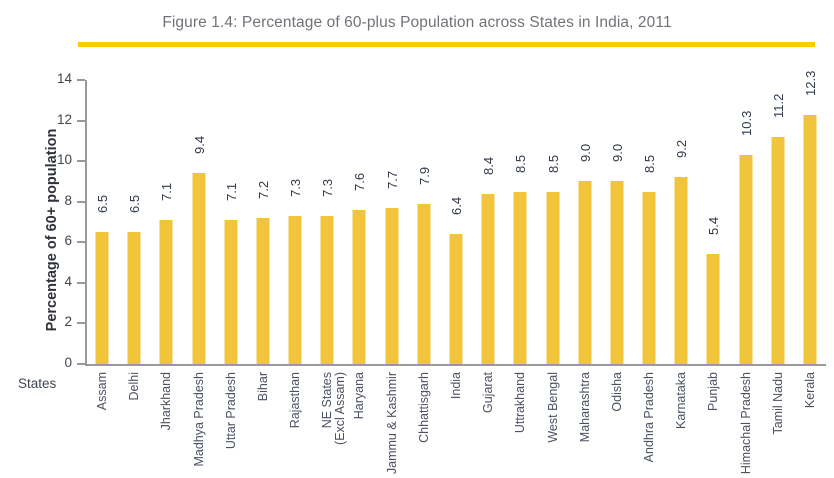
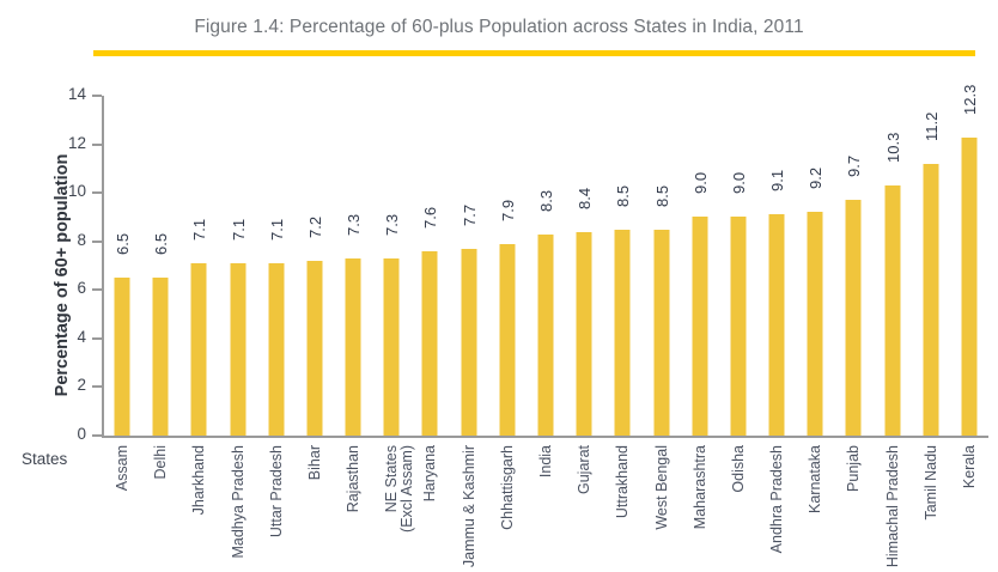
Madhya Pradesh: 9.4 -> 7.1
India: 6.4 -> 8.3
Andhra Pradesh: 8.5 -> 9.1
Punjab: 5.4 -> 9.7
